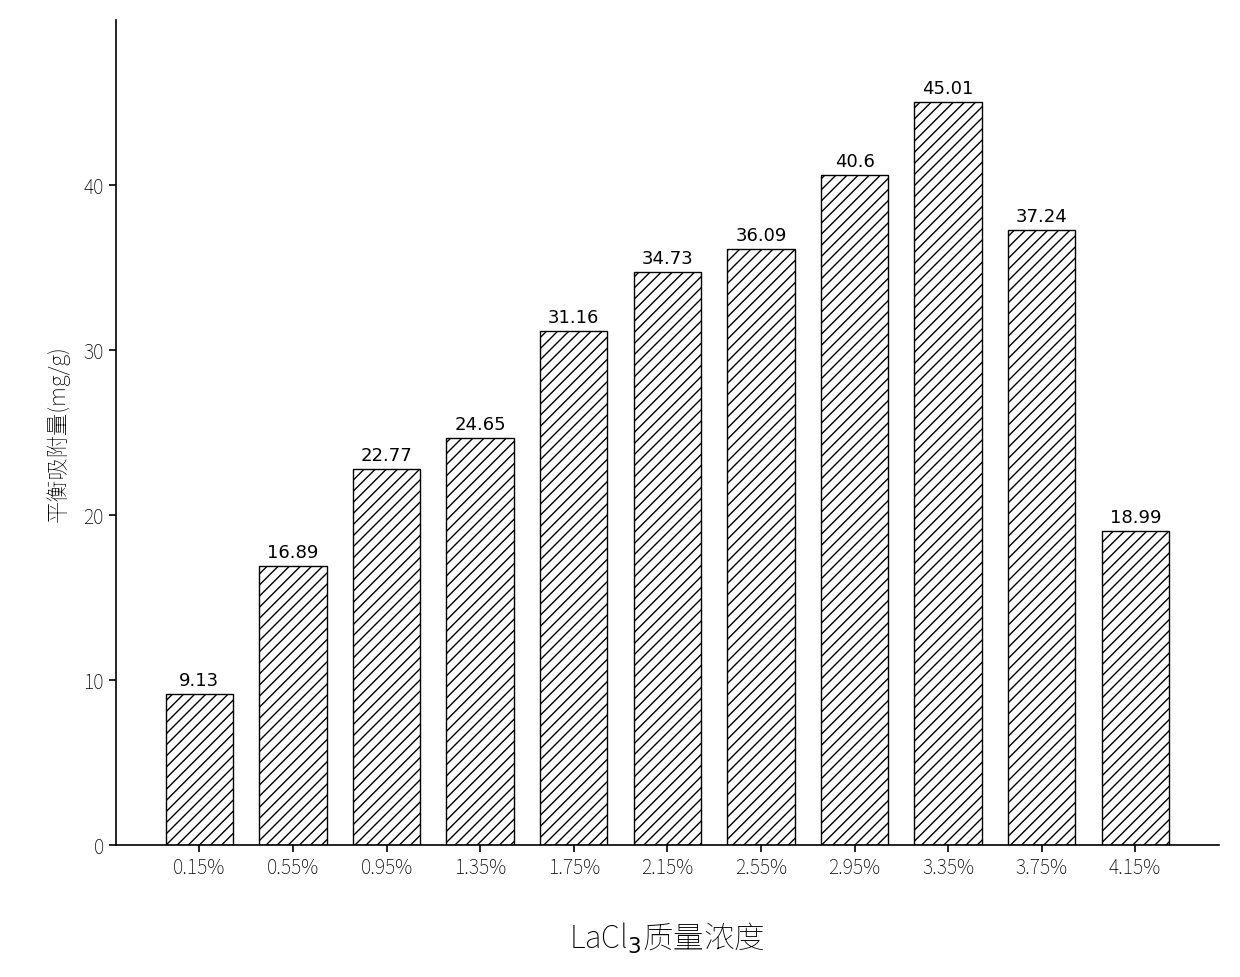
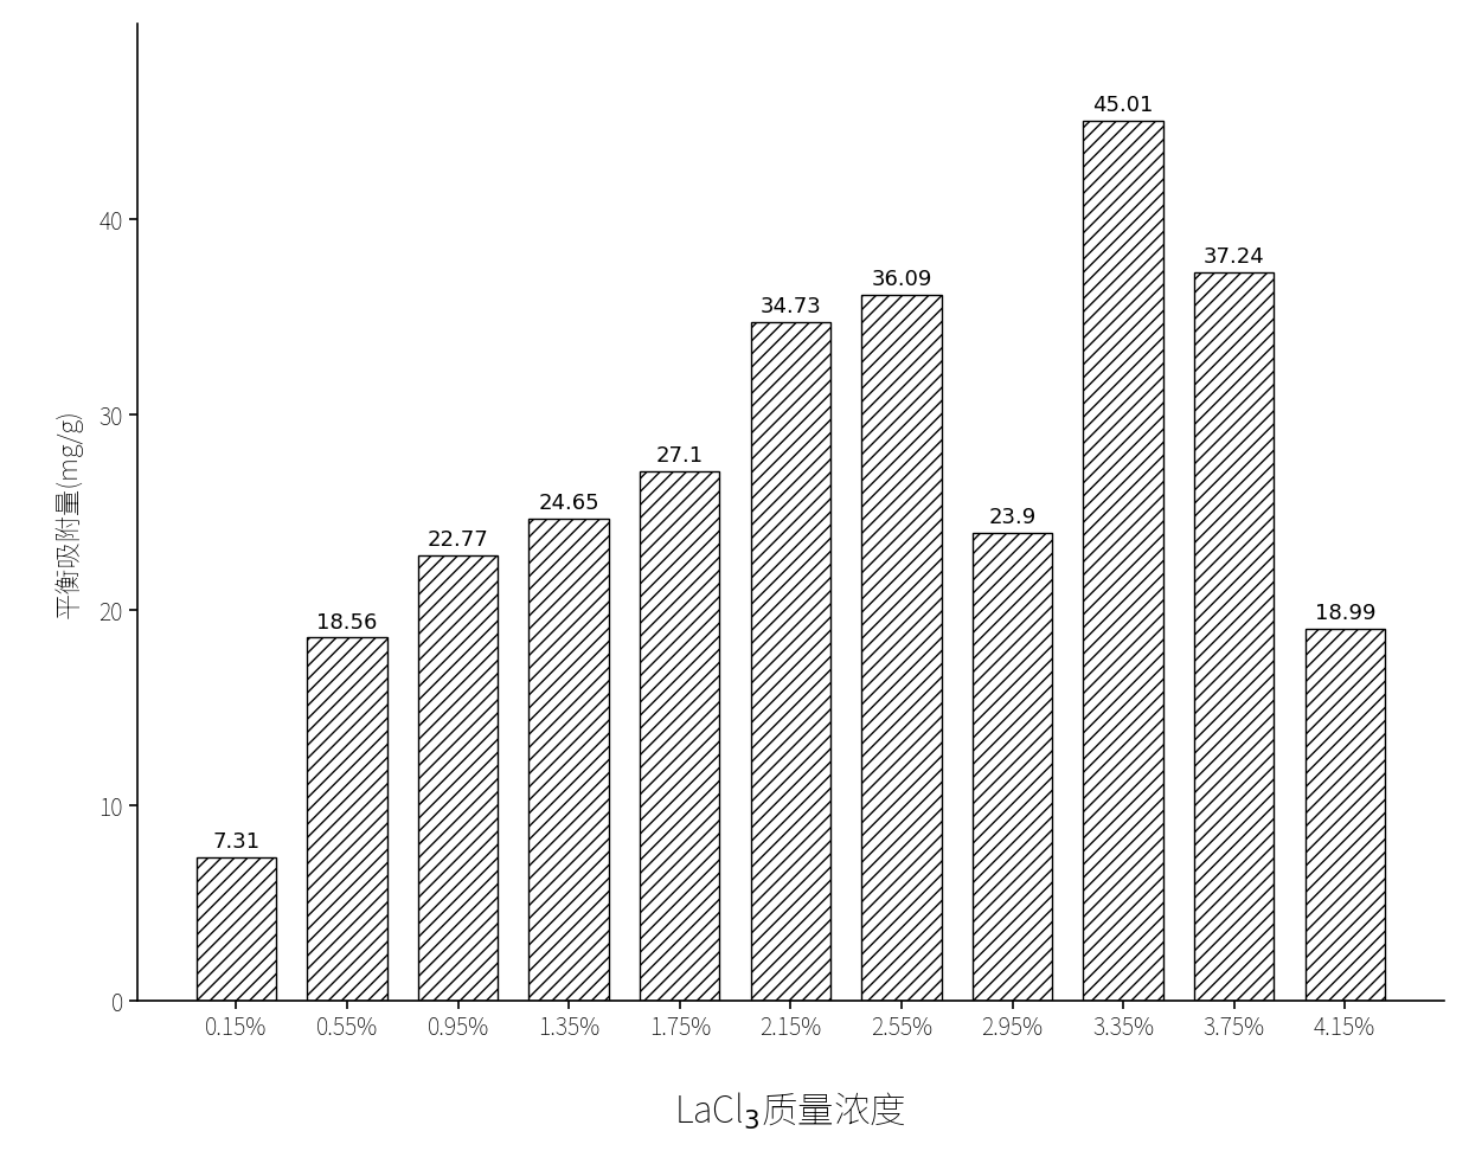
0.15%: 9.13 -> 7.31
0.55%: 16.89 -> 18.56
1.75%: 31.16 -> 27.1
2.95%: 40.6 -> 23.9
